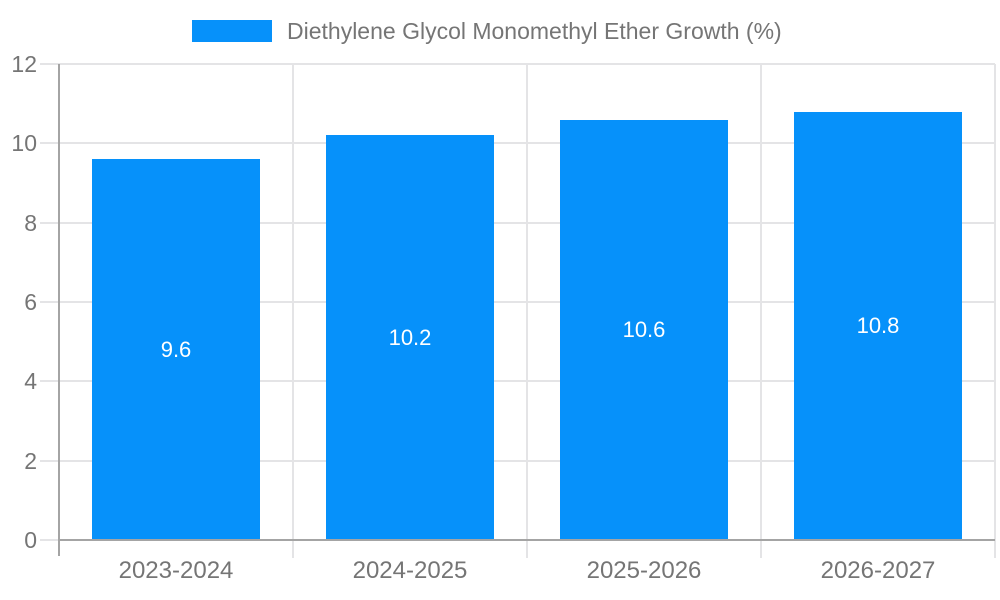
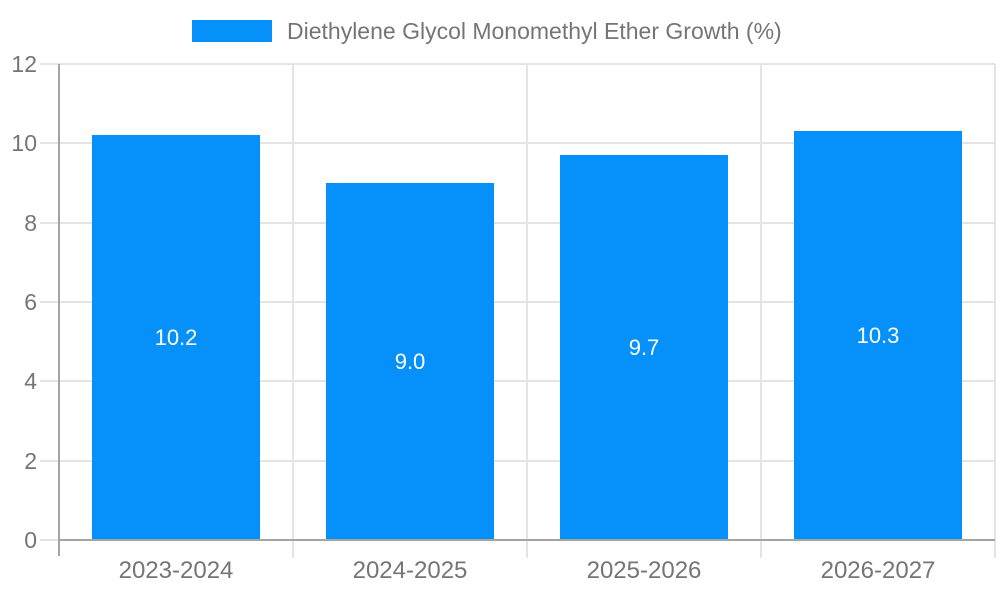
2023-2024: 9.6 -> 10.2
2024-2025: 10.2 -> 9.0
2025-2026: 10.6 -> 9.7
2026-2027: 10.8 -> 10.3
